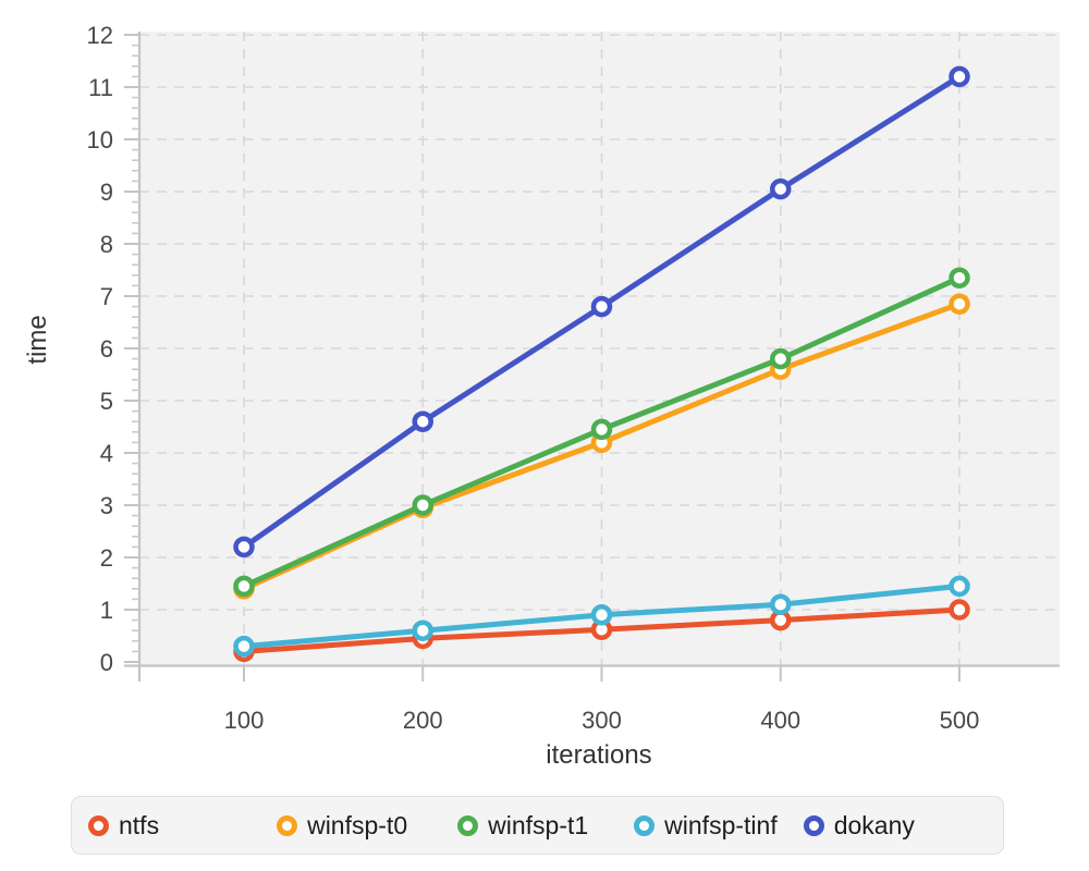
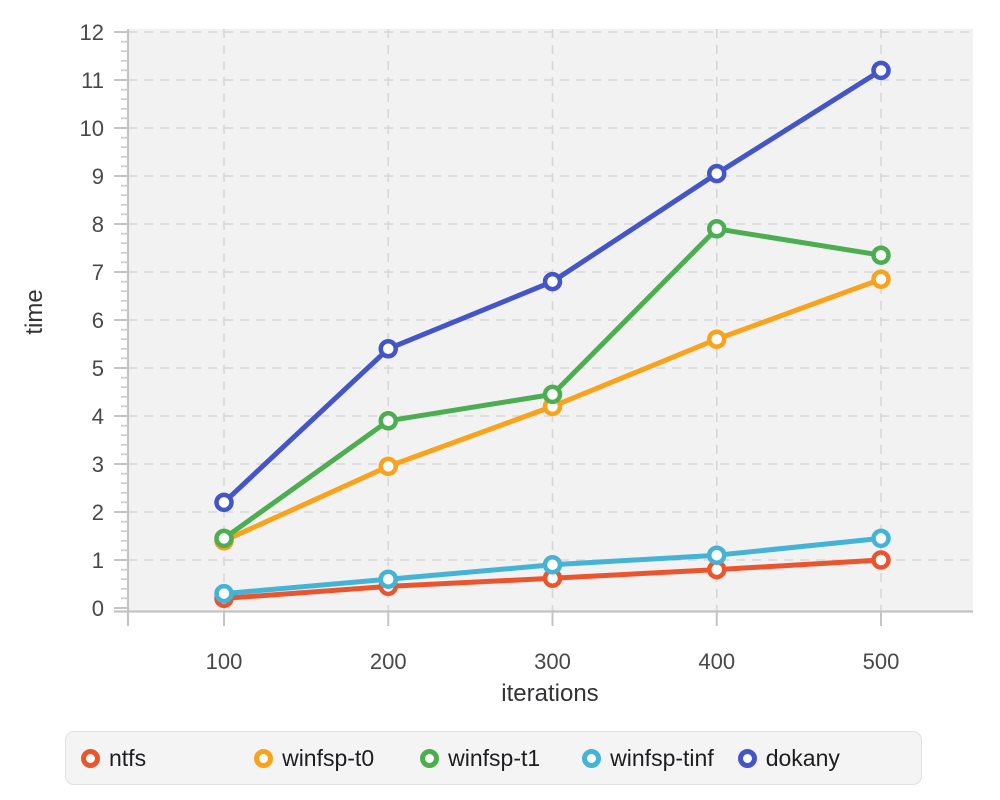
winfsp-t1/200: 3.0 -> 3.9
dokany/200: 4.6 -> 5.4
winfsp-t1/400: 5.8 -> 7.9
